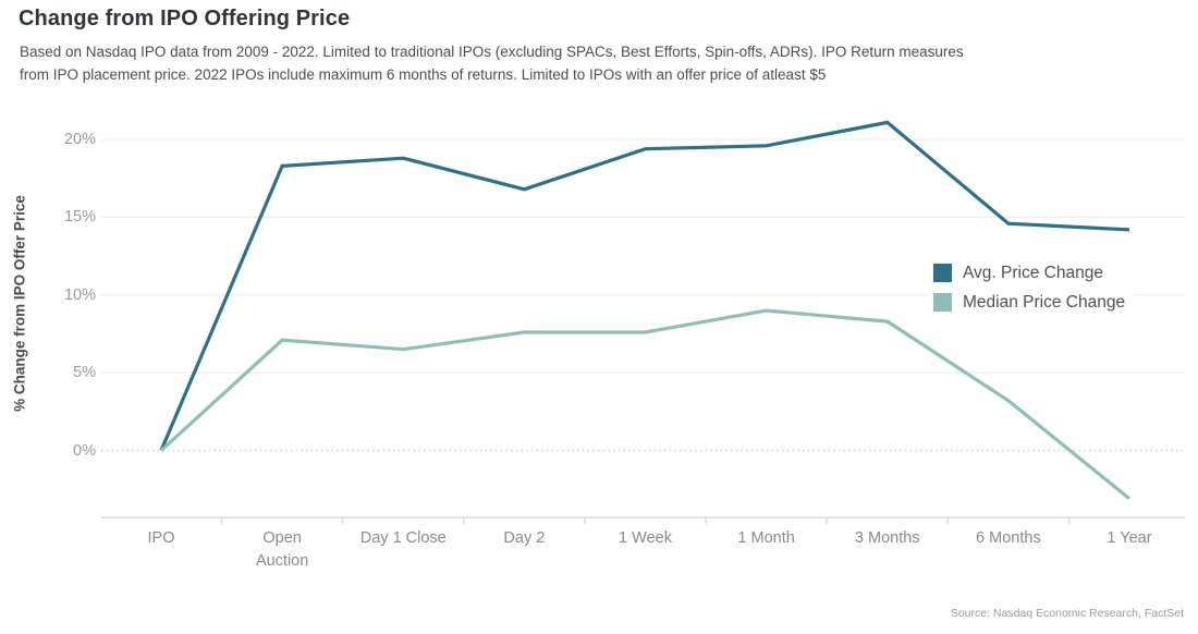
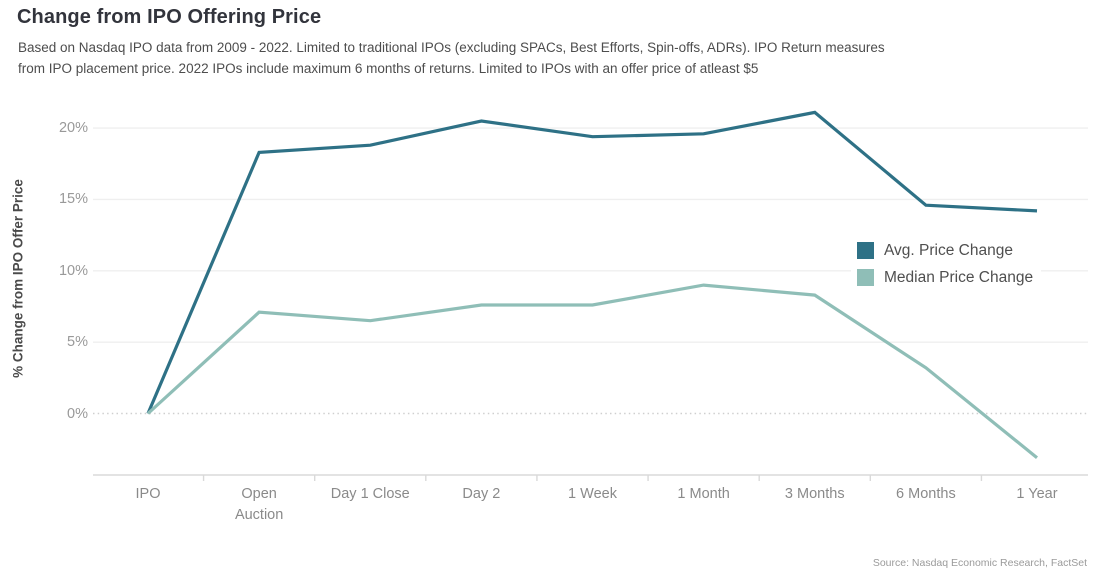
Avg. Price Change/Day 2: 16.8% -> 20.5%
